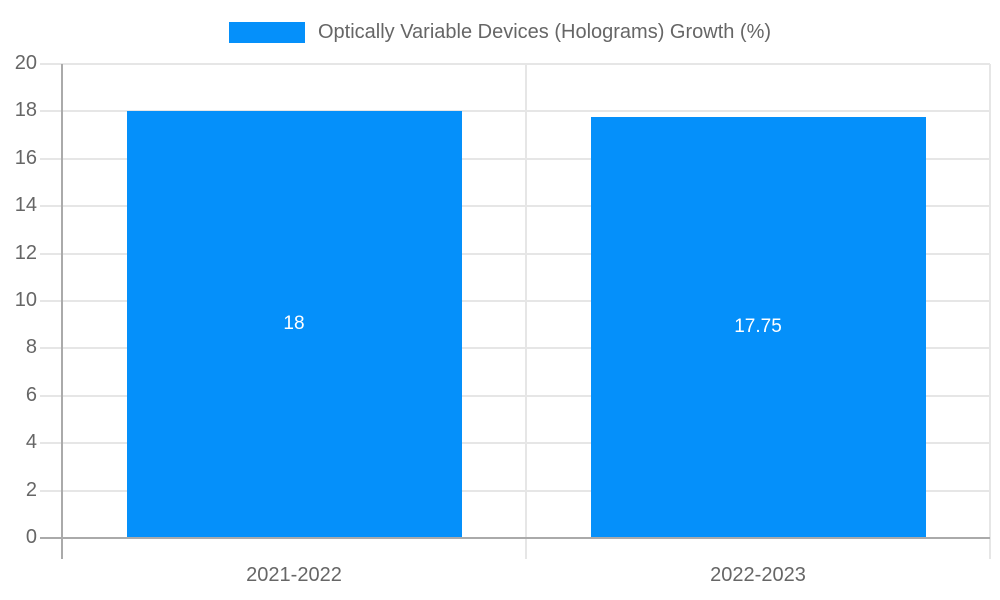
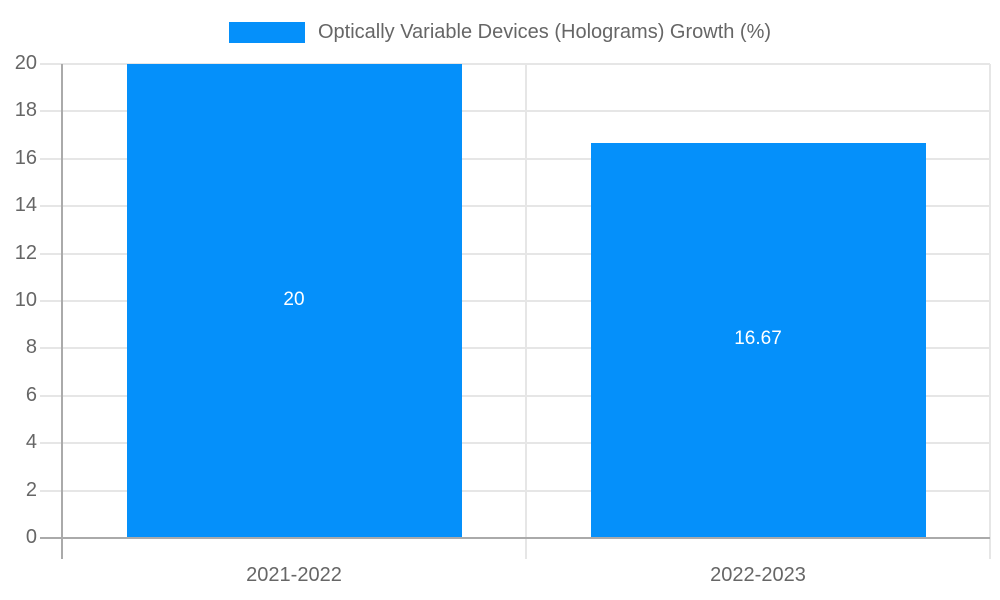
2021-2022: 18 -> 20
2022-2023: 17.75 -> 16.67
